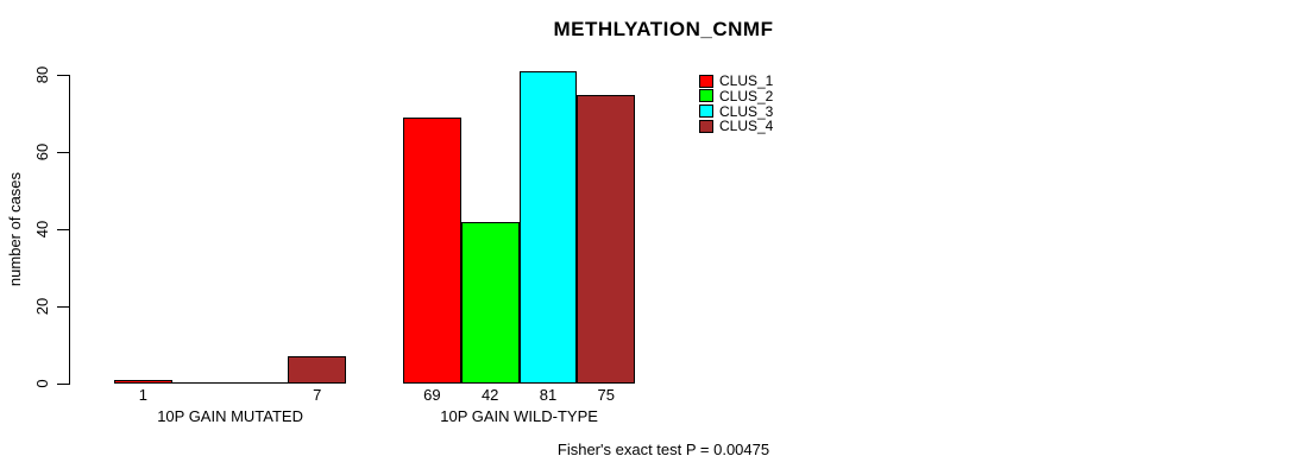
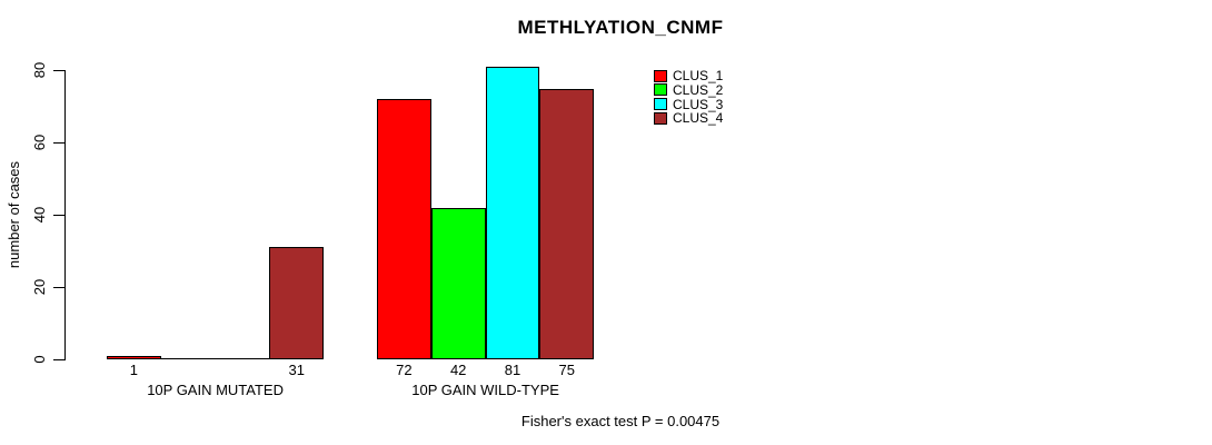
CLUS_4/10P GAIN MUTATED: 7 -> 31
CLUS_1/10P GAIN WILD-TYPE: 69 -> 72
